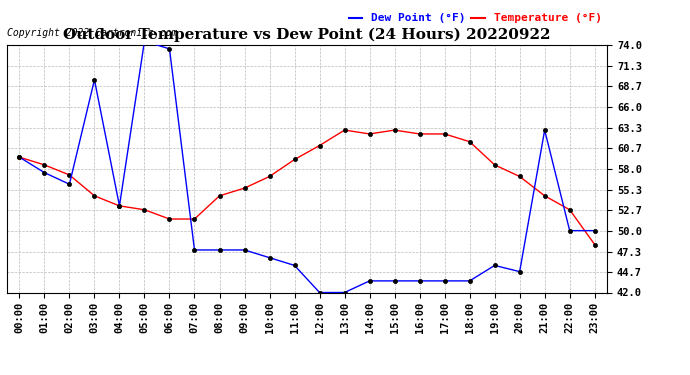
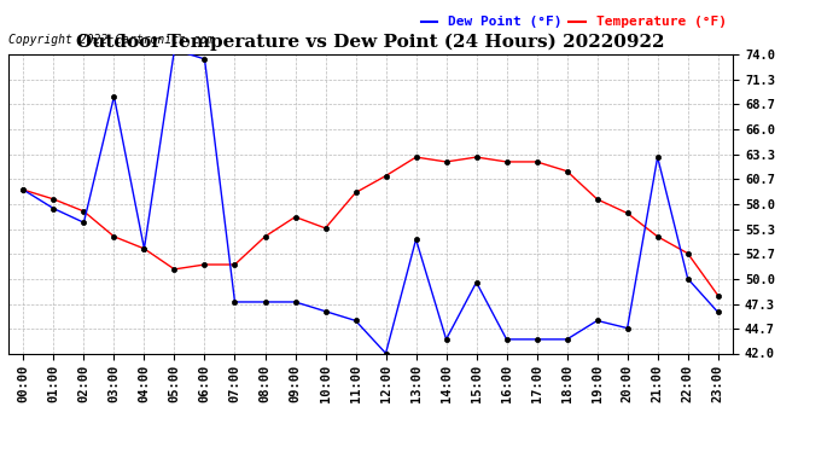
Temperature (°F)/05:00: 52.7 -> 51.0
Temperature (°F)/09:00: 55.5 -> 56.6
Temperature (°F)/10:00: 57.0 -> 55.4
Dew Point (°F)/13:00: 42.0 -> 54.2
Dew Point (°F)/15:00: 43.5 -> 49.6
Dew Point (°F)/23:00: 50.0 -> 46.4
